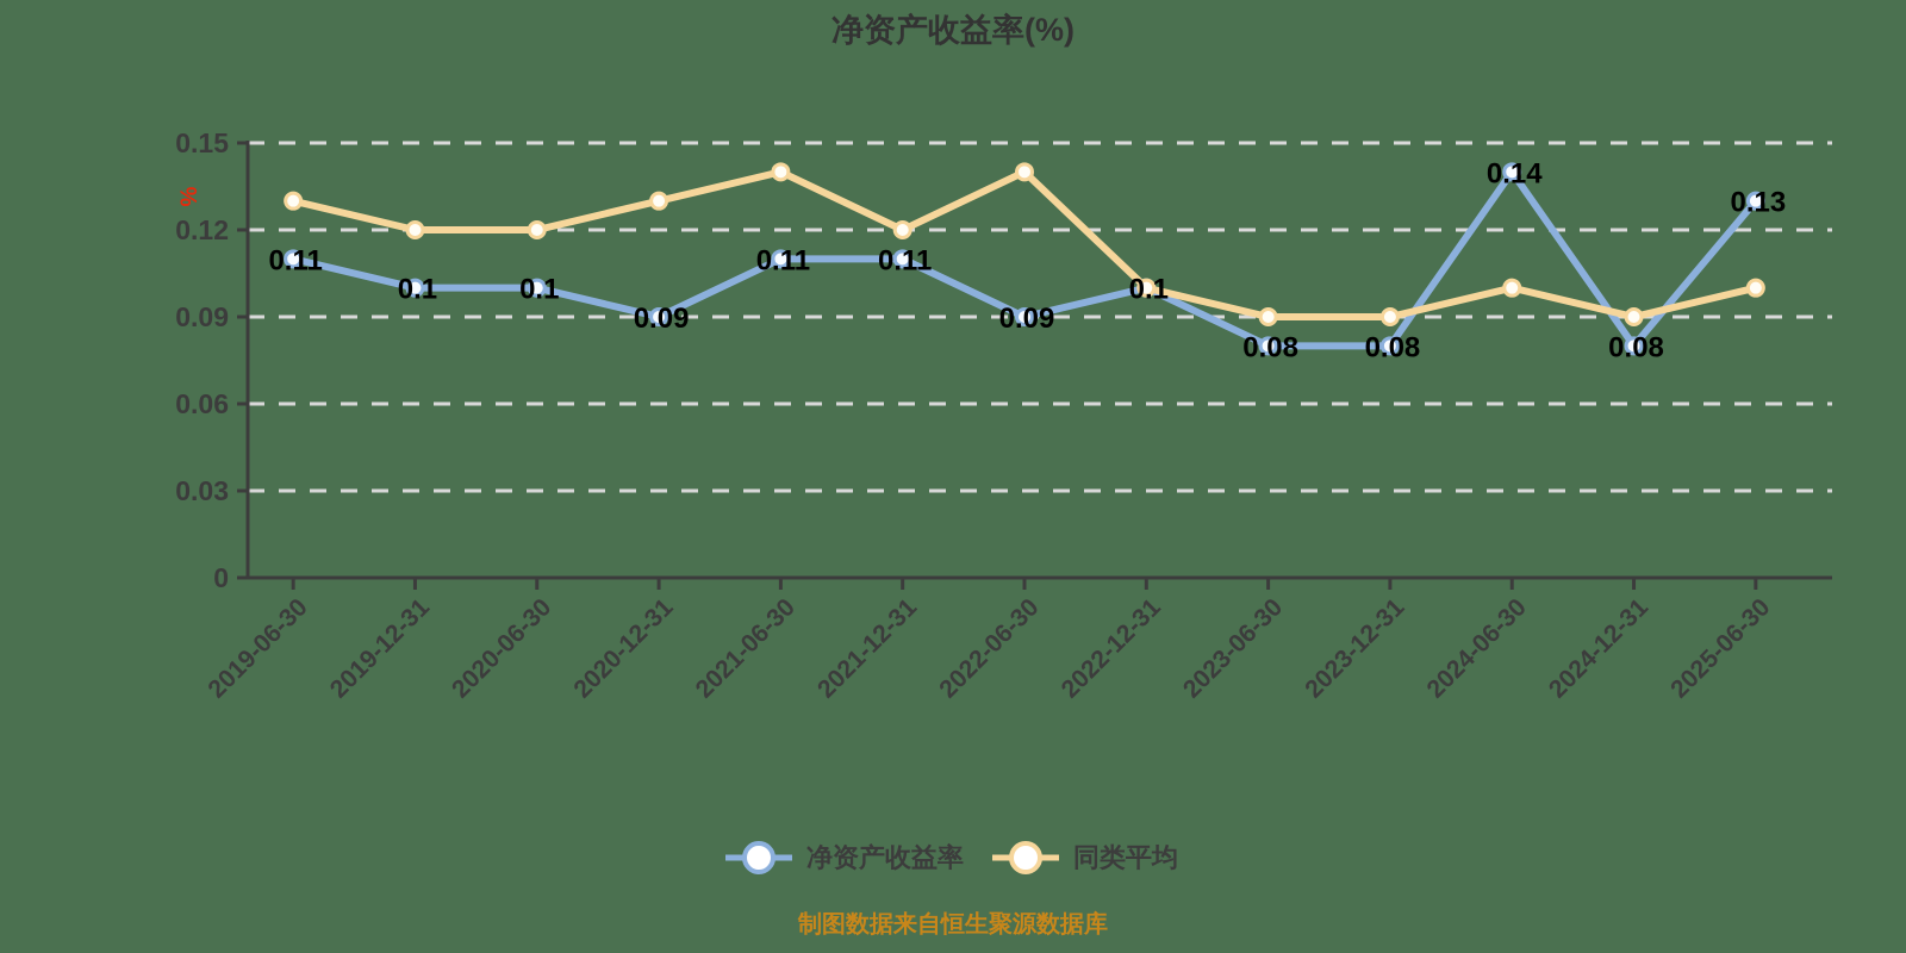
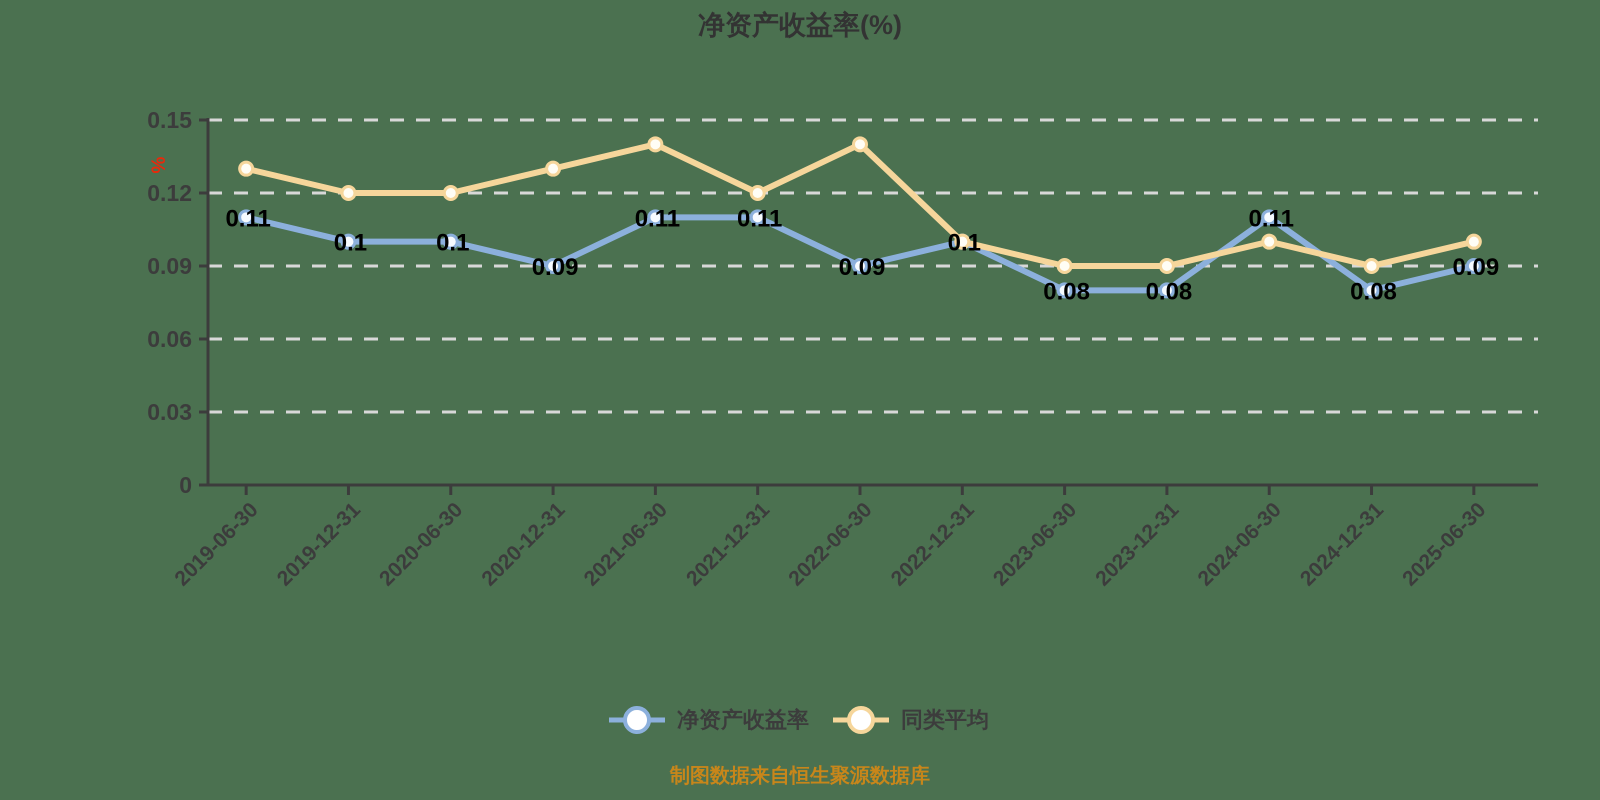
净资产收益率/2024-06-30: 0.14 -> 0.11
净资产收益率/2025-06-30: 0.13 -> 0.09
